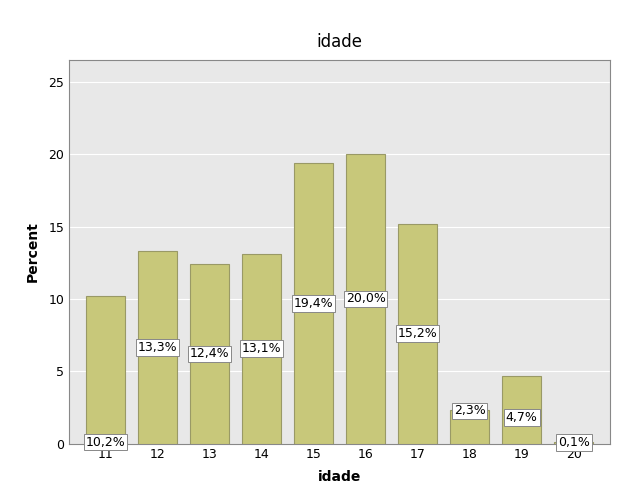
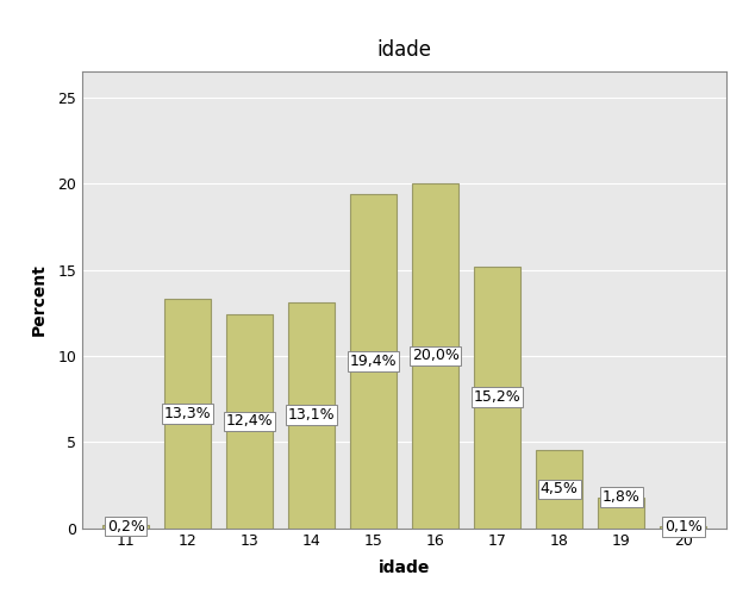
11: 10,2% -> 0,2%
18: 2,3% -> 4,5%
19: 4,7% -> 1,8%
